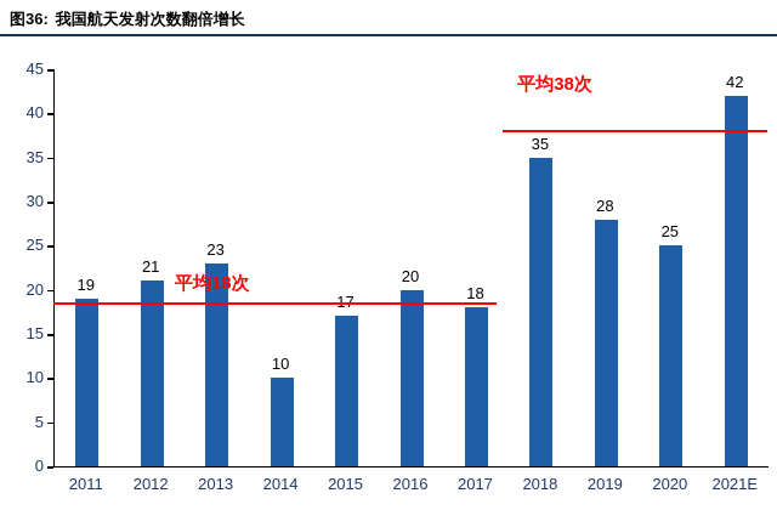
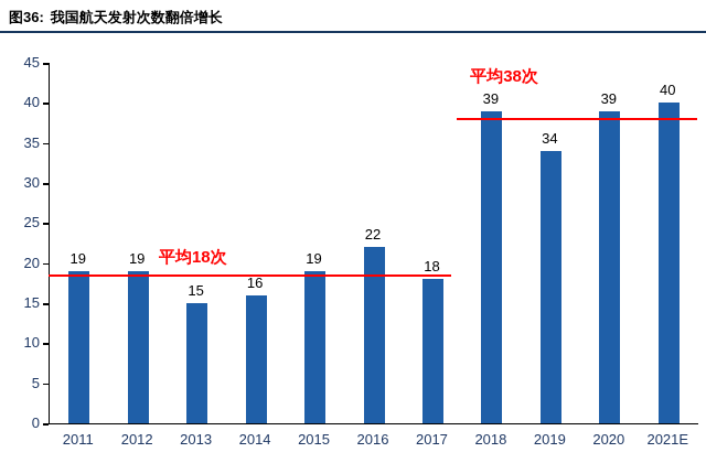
2012: 21 -> 19
2013: 23 -> 15
2014: 10 -> 16
2015: 17 -> 19
2016: 20 -> 22
2018: 35 -> 39
2019: 28 -> 34
2020: 25 -> 39
2021E: 42 -> 40
